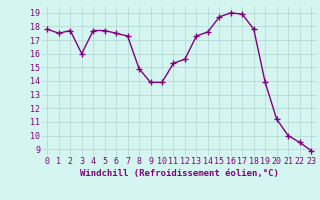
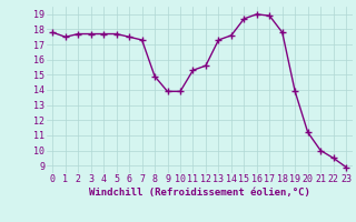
3: 16.0 -> 17.7
